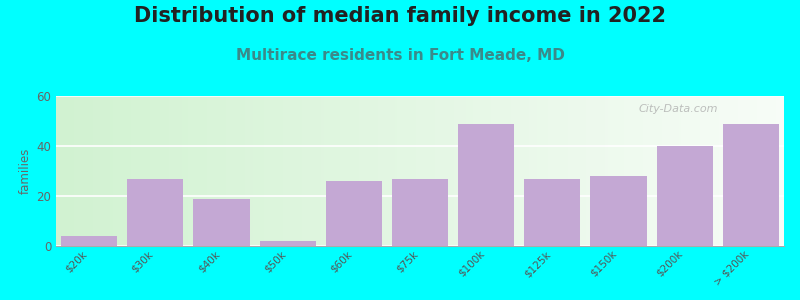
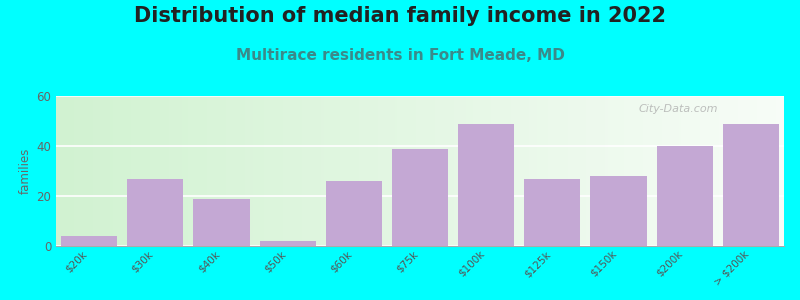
$75k: 27 -> 39
